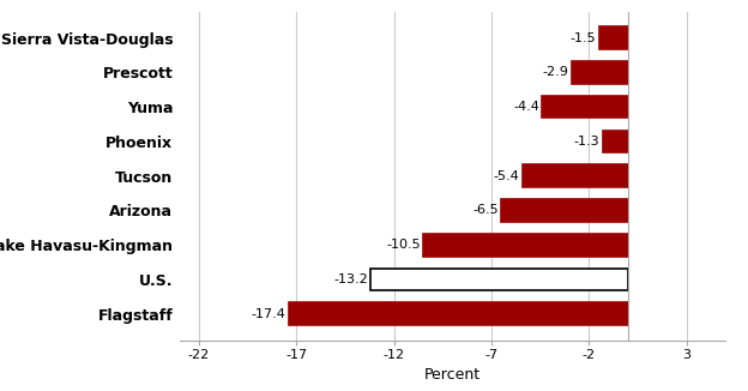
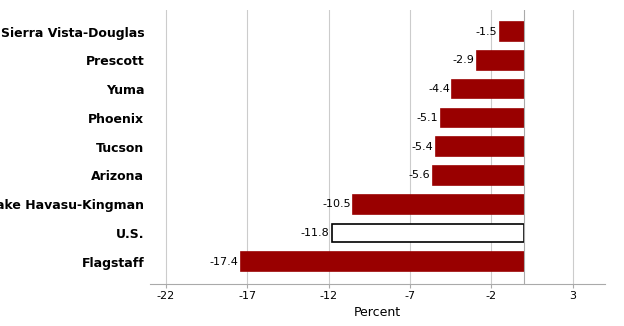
Phoenix: -1.3 -> -5.1
Arizona: -6.5 -> -5.6
U.S.: -13.2 -> -11.8
